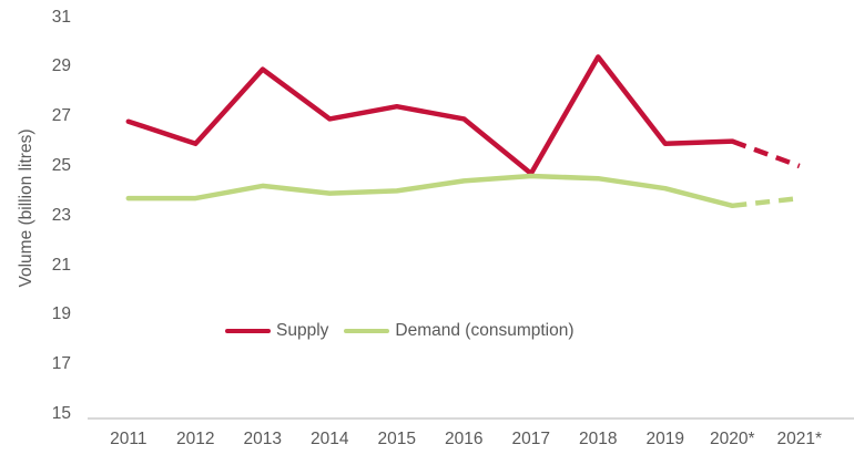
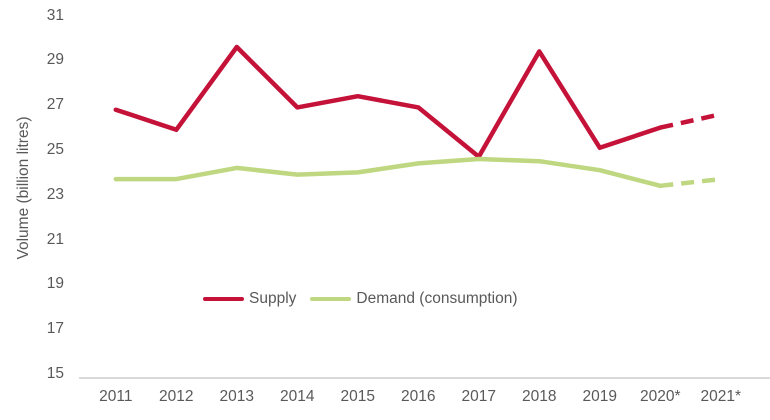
Supply/2013: 28.9 -> 29.6
Supply/2019: 25.9 -> 25.1
Supply/2021*: 25.0 -> 26.6
